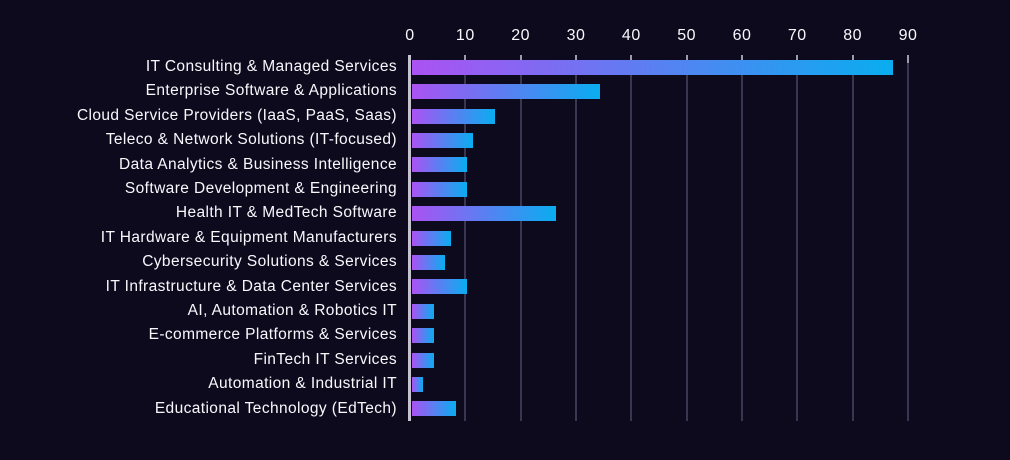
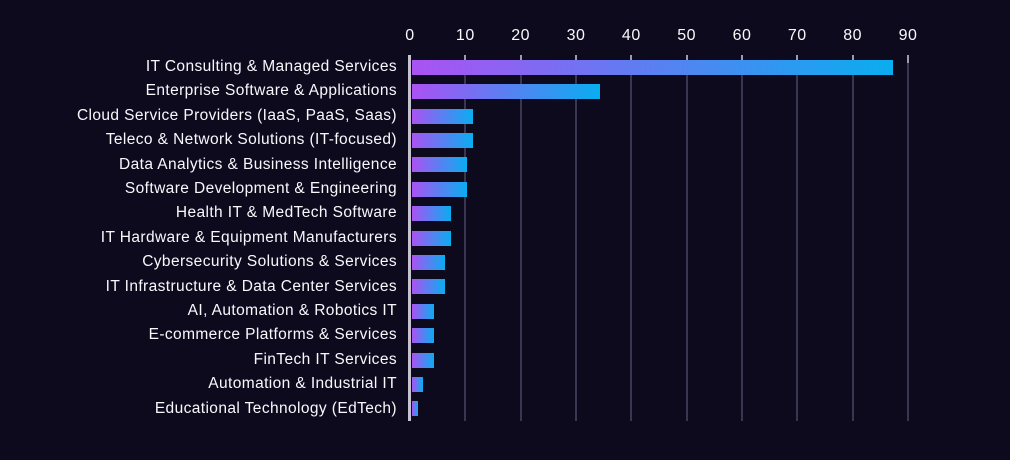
Cloud Service Providers (IaaS, PaaS, Saas): 15 -> 11
Health IT & MedTech Software: 26 -> 7
IT Infrastructure & Data Center Services: 10 -> 6
Educational Technology (EdTech): 8 -> 1
